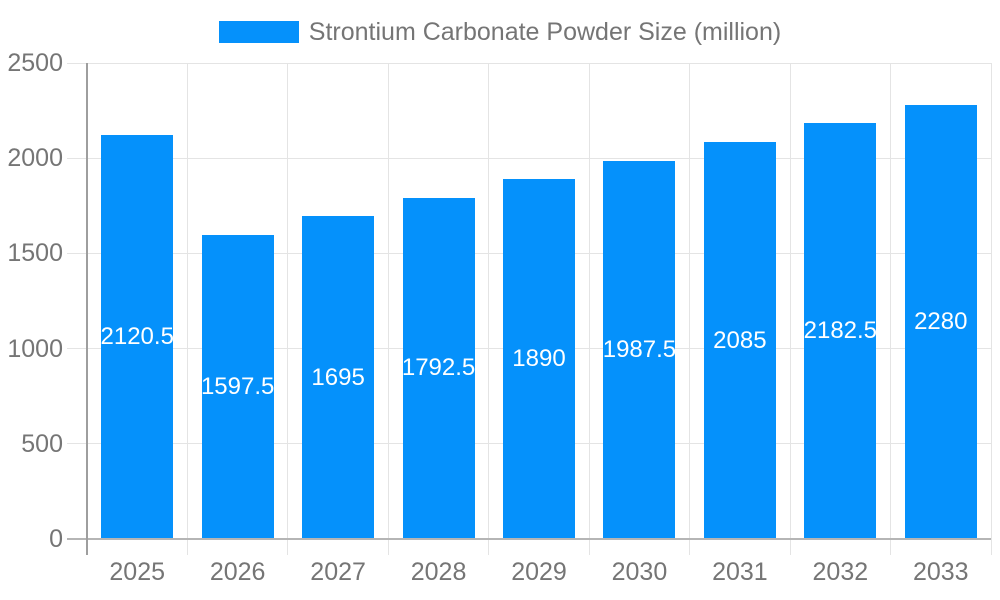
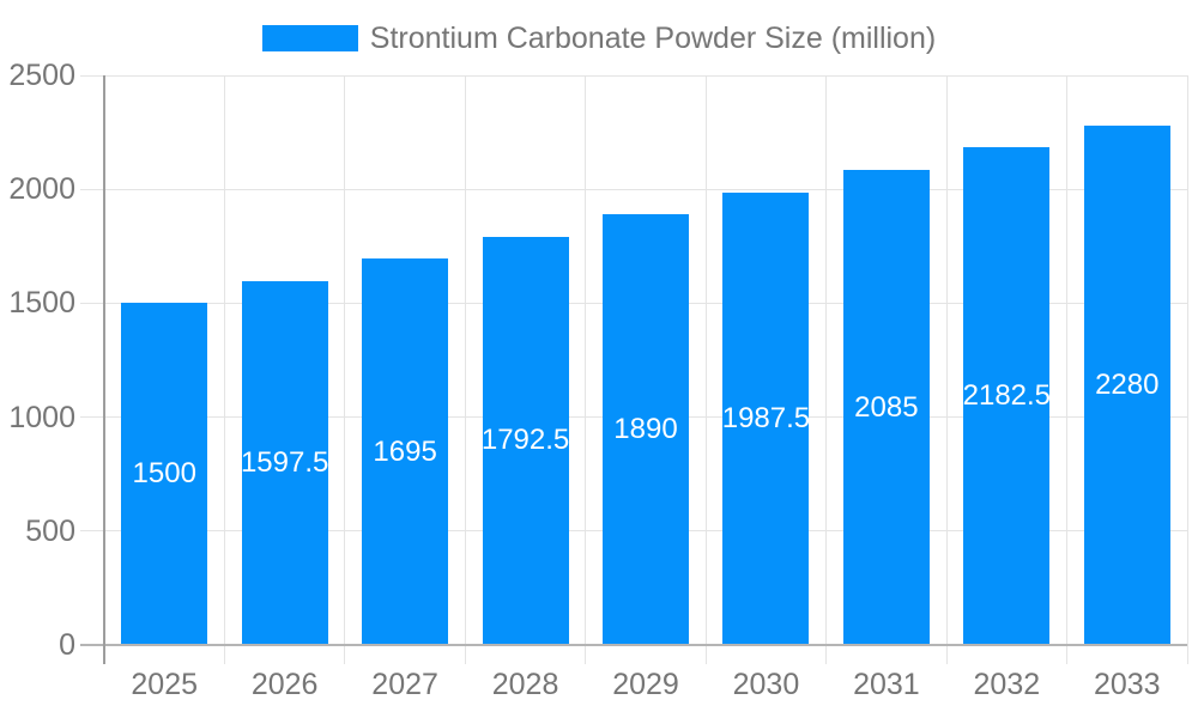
2025: 2120.5 -> 1500
